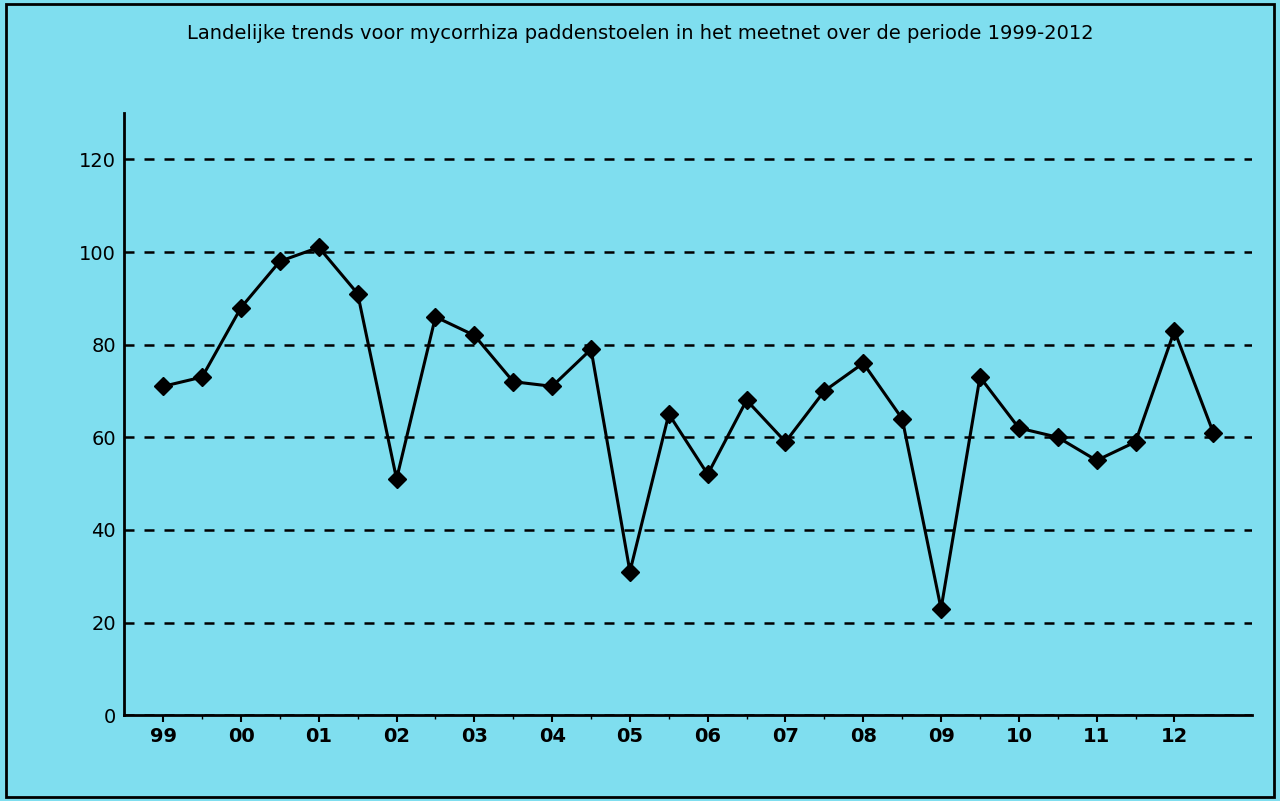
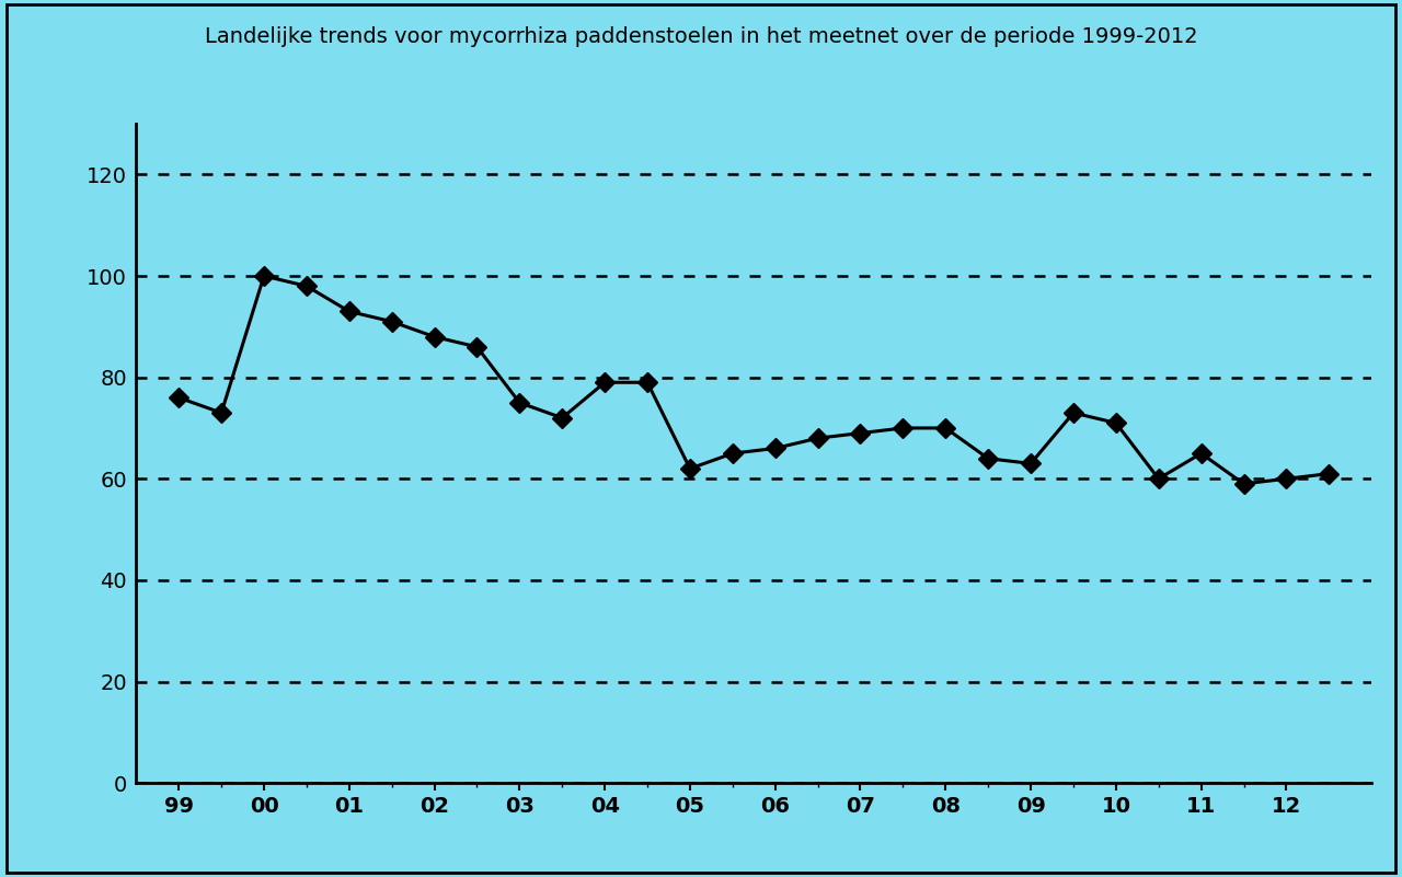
99: 71 -> 76
00: 88 -> 100
01: 101 -> 93
02: 51 -> 88
03: 82 -> 75
04: 71 -> 79
05: 31 -> 62
06: 52 -> 66
07: 59 -> 69
08: 76 -> 70
09: 23 -> 63
10: 62 -> 71
11: 55 -> 65
12: 83 -> 60
